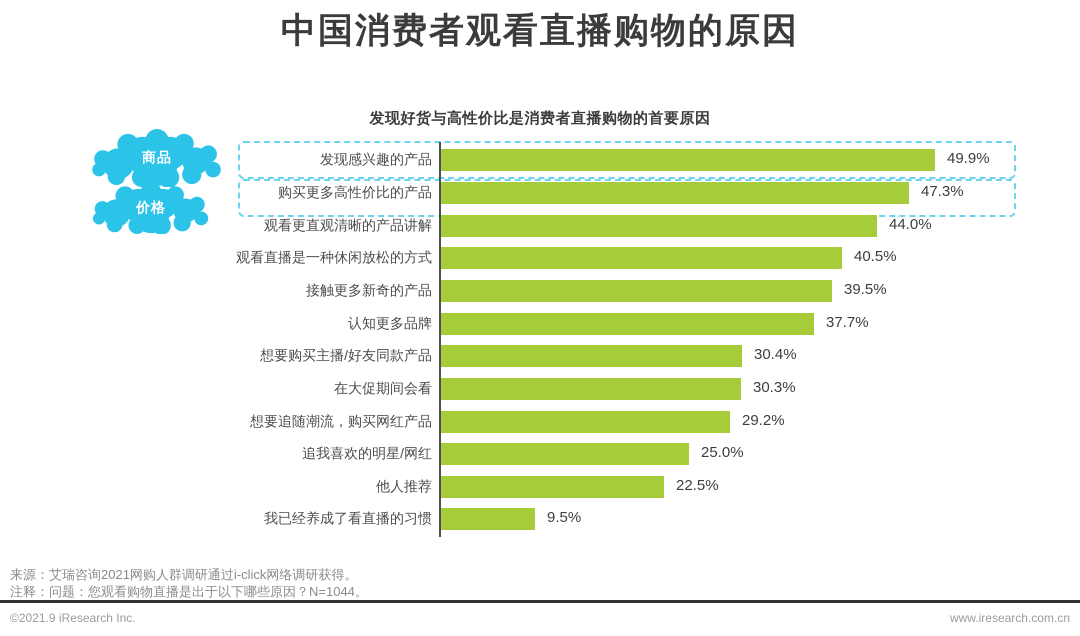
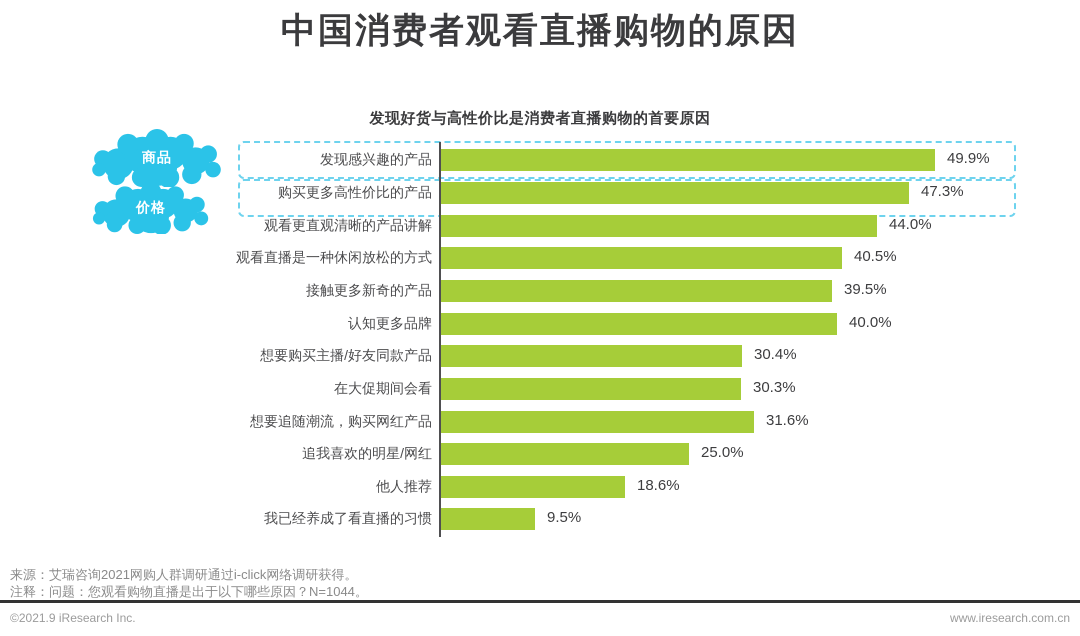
认知更多品牌: 37.7% -> 40.0%
想要追随潮流，购买网红产品: 29.2% -> 31.6%
他人推荐: 22.5% -> 18.6%
